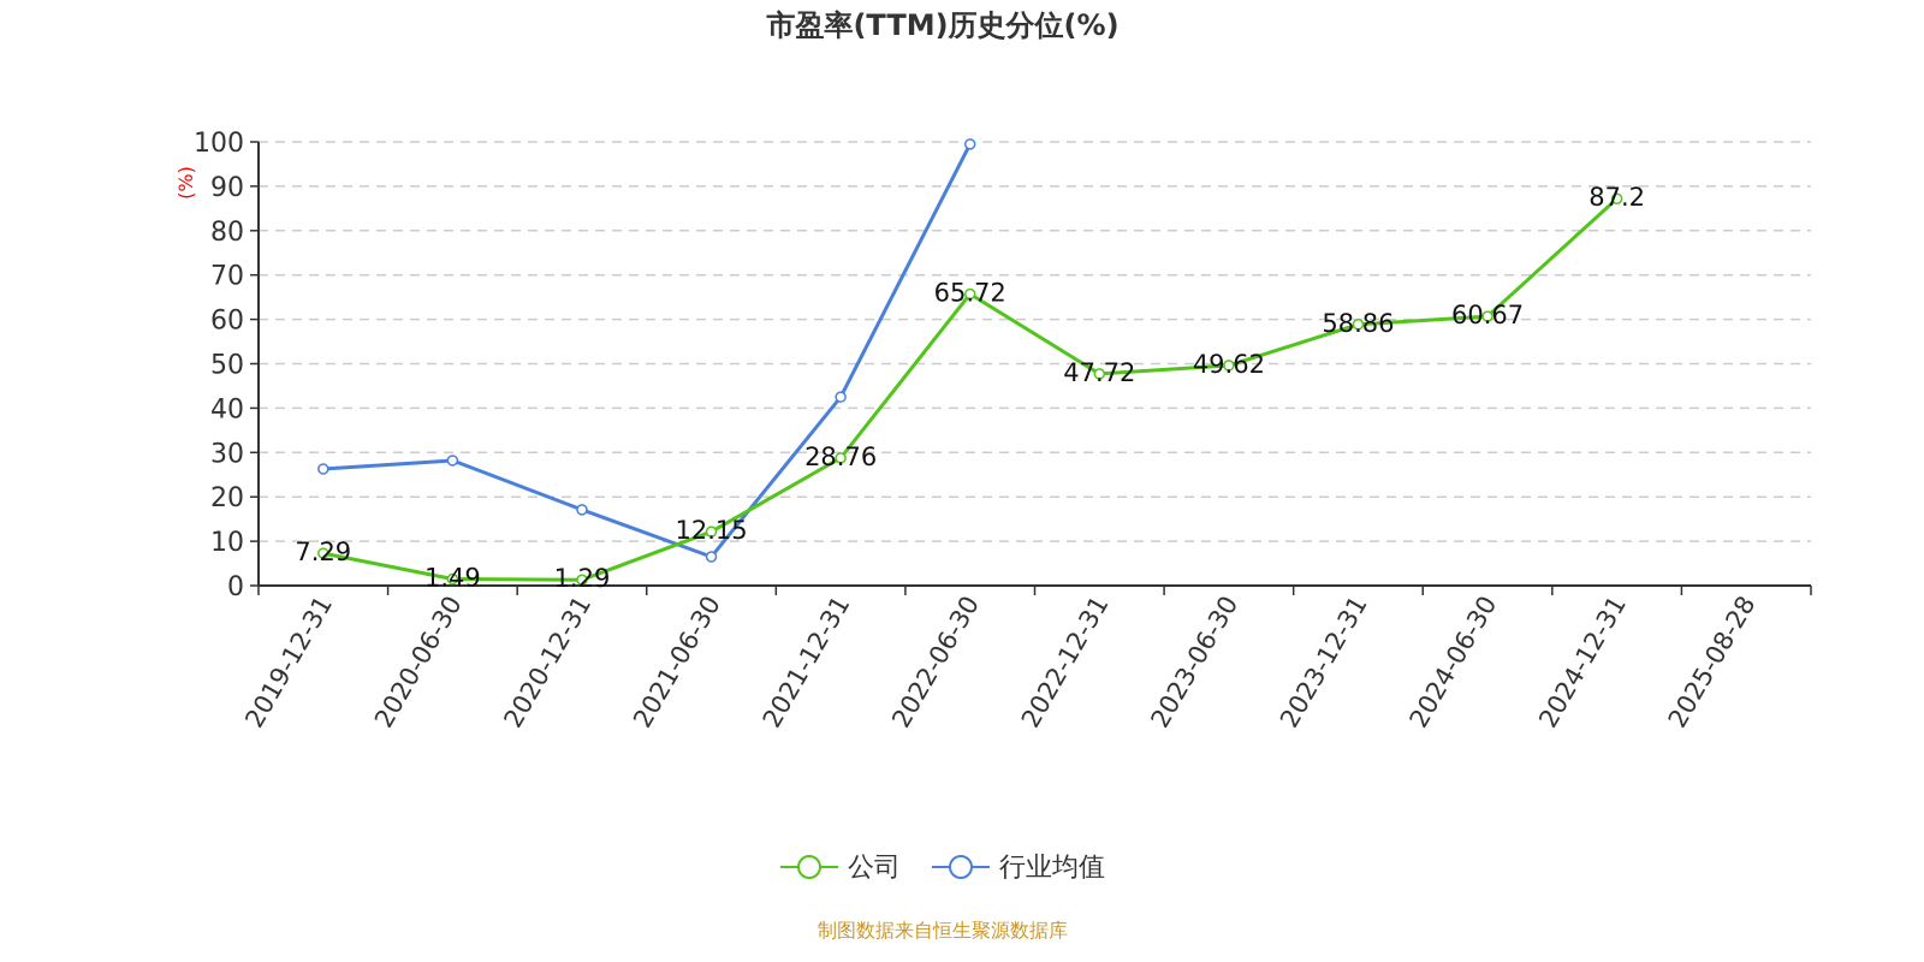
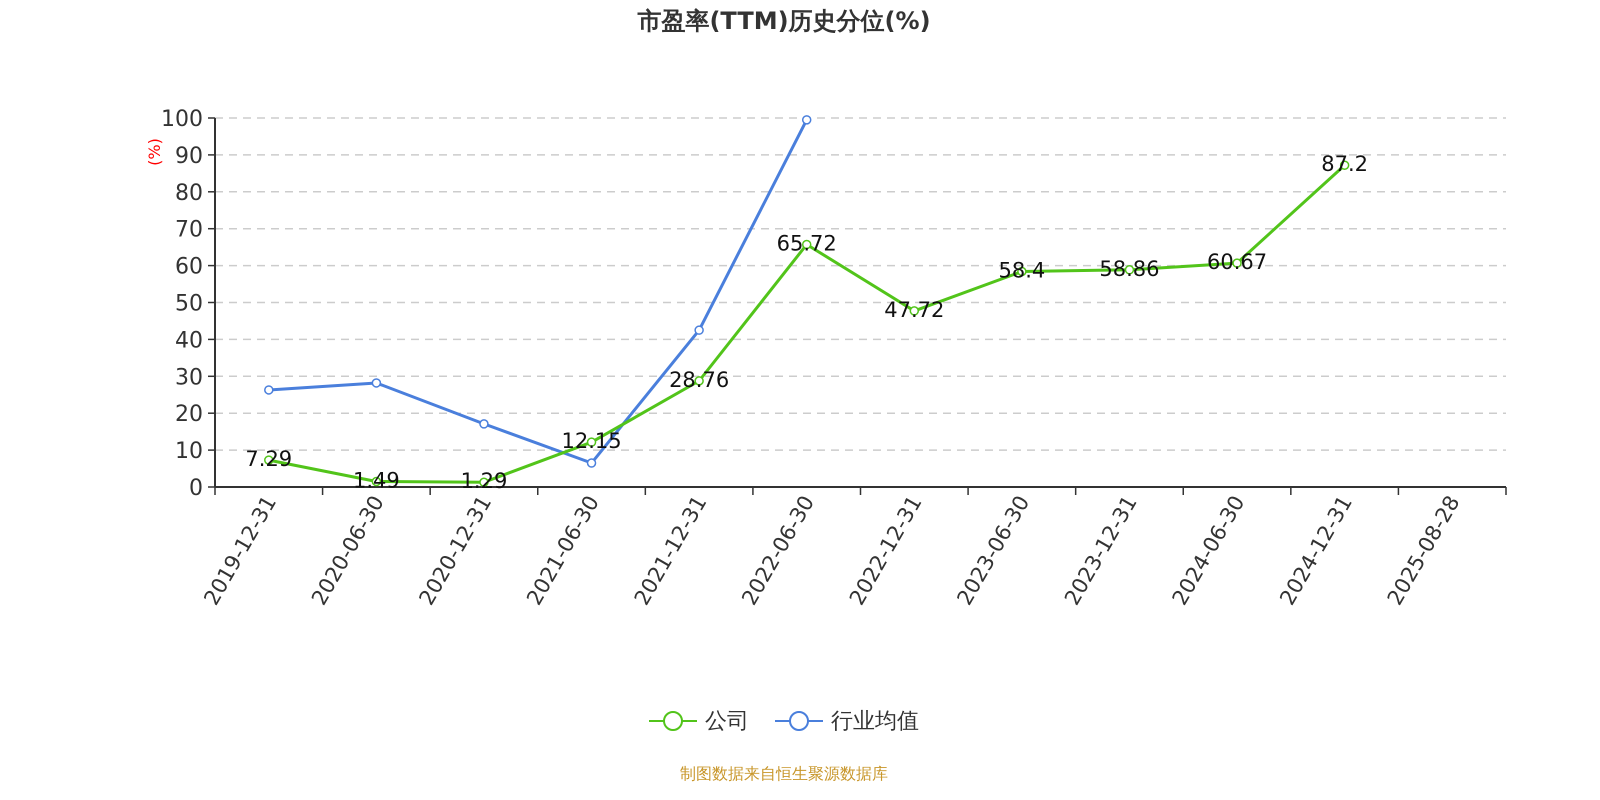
公司/2023-06-30: 49.62 -> 58.4
